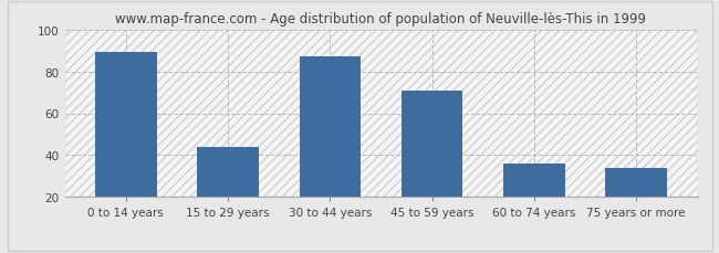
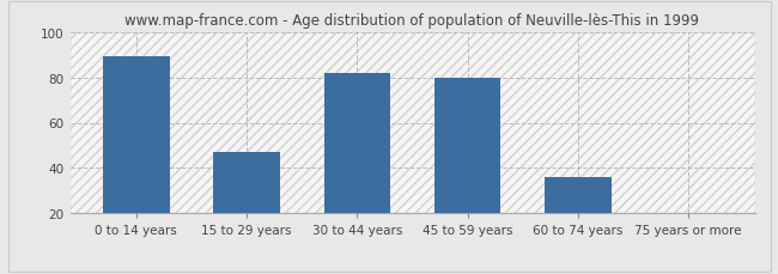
15 to 29 years: 44 -> 47
30 to 44 years: 87 -> 82
45 to 59 years: 71 -> 80
75 years or more: 34 -> 20
